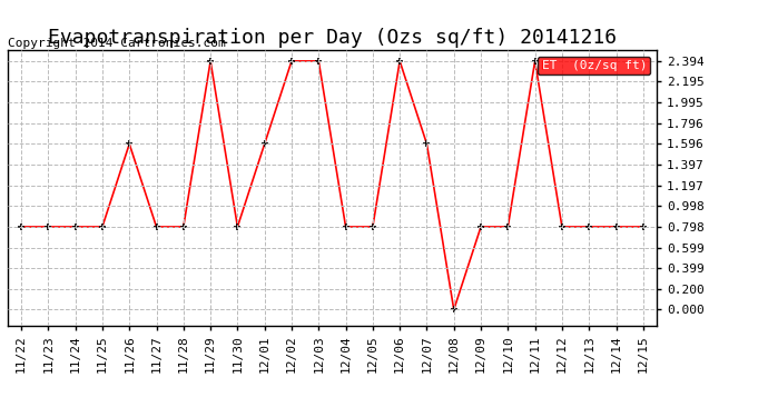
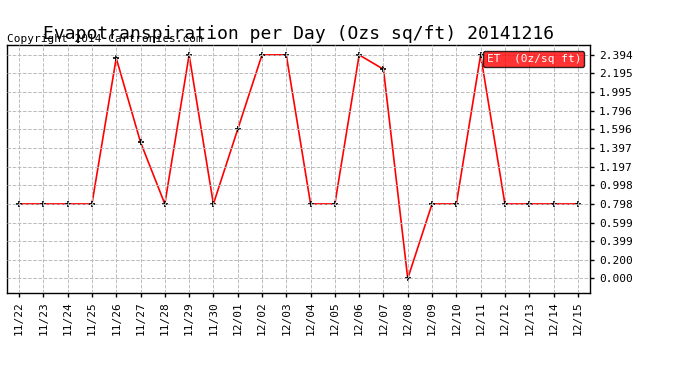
11/26: 1.60 -> 2.36
11/27: 0.80 -> 1.46
12/07: 1.60 -> 2.24
